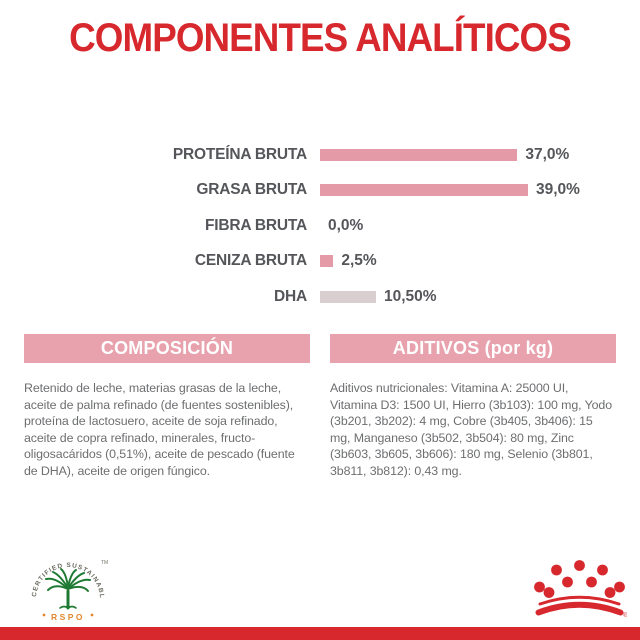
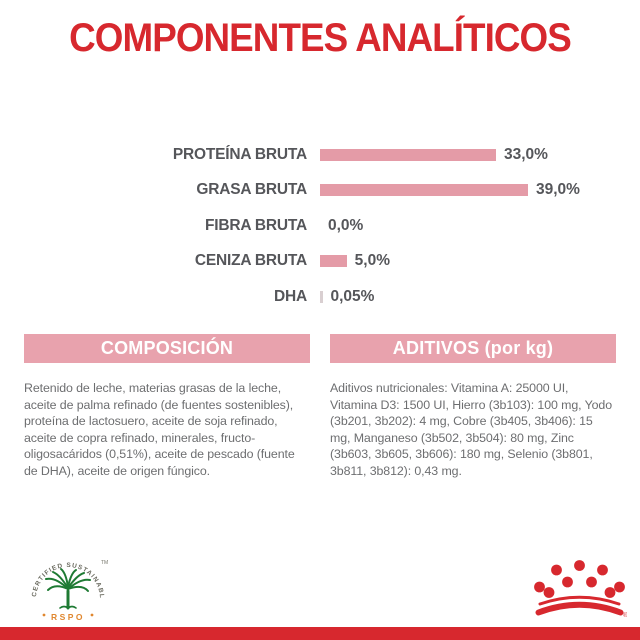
PROTEÍNA BRUTA: 37,0% -> 33,0%
CENIZA BRUTA: 2,5% -> 5,0%
DHA: 10,50% -> 0,05%
